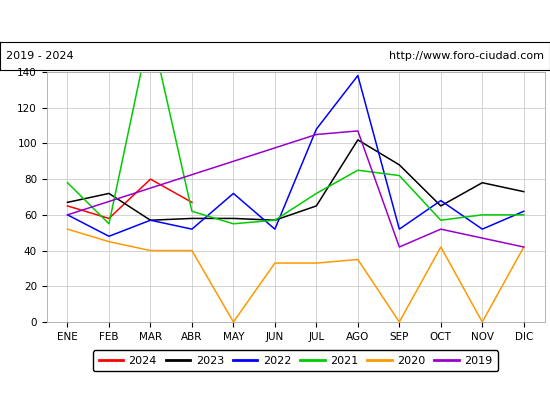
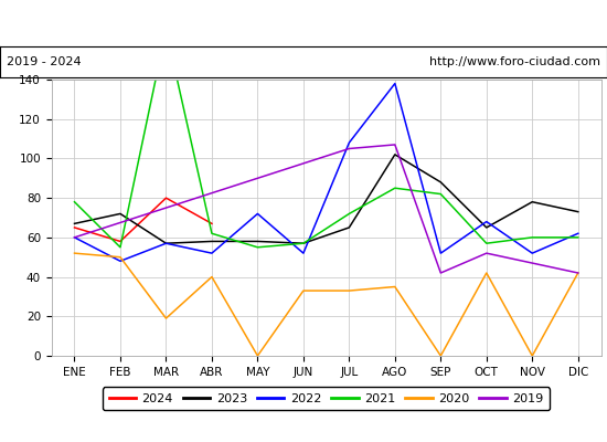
2020/FEB: 45 -> 50
2020/MAR: 40 -> 19
